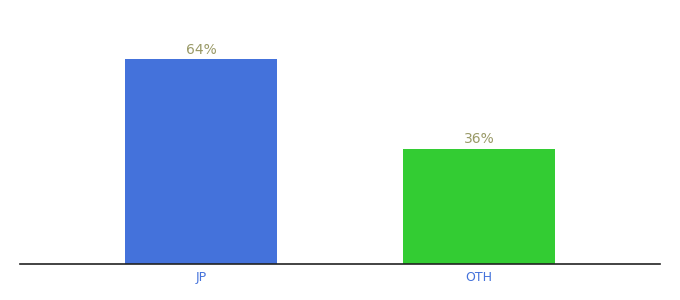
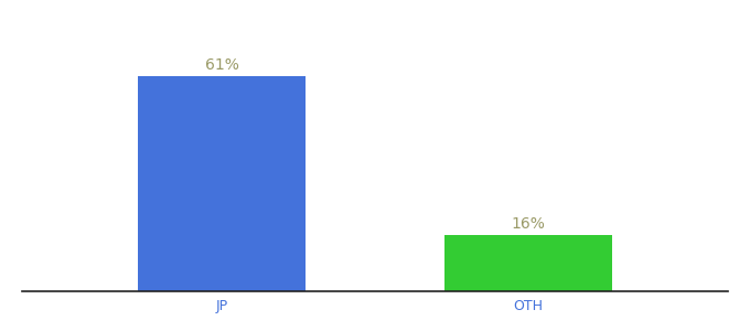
JP: 64% -> 61%
OTH: 36% -> 16%
